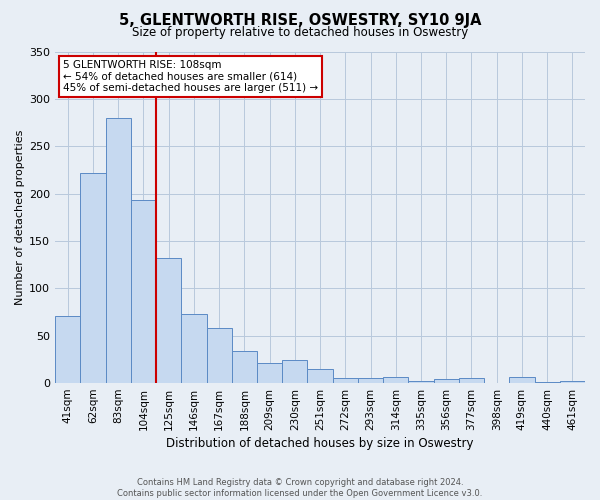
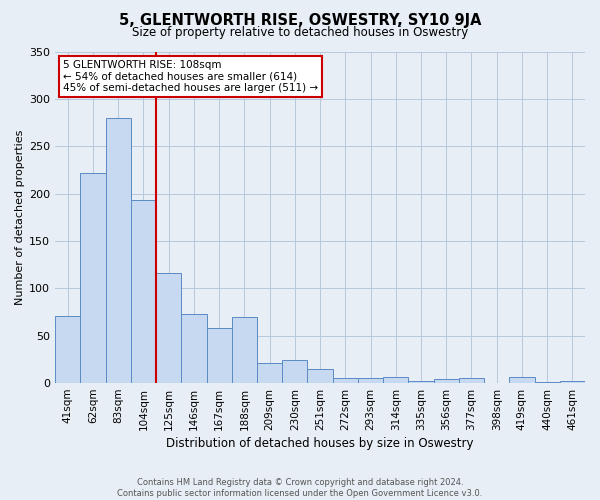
125sqm: 132 -> 116
188sqm: 34 -> 70
